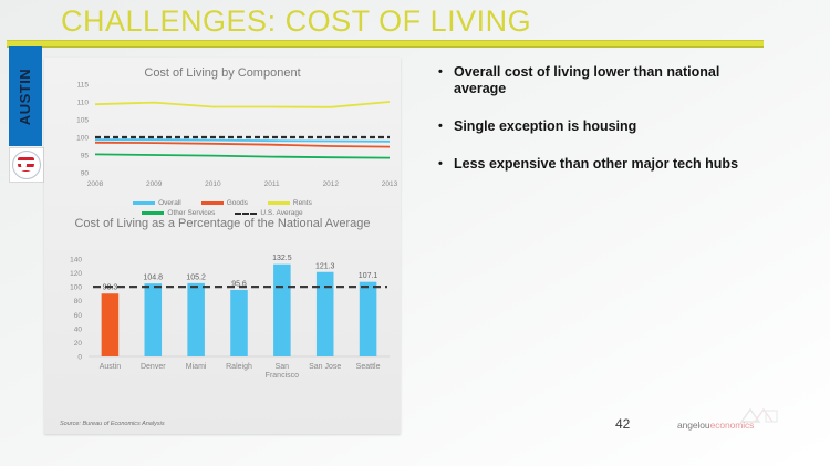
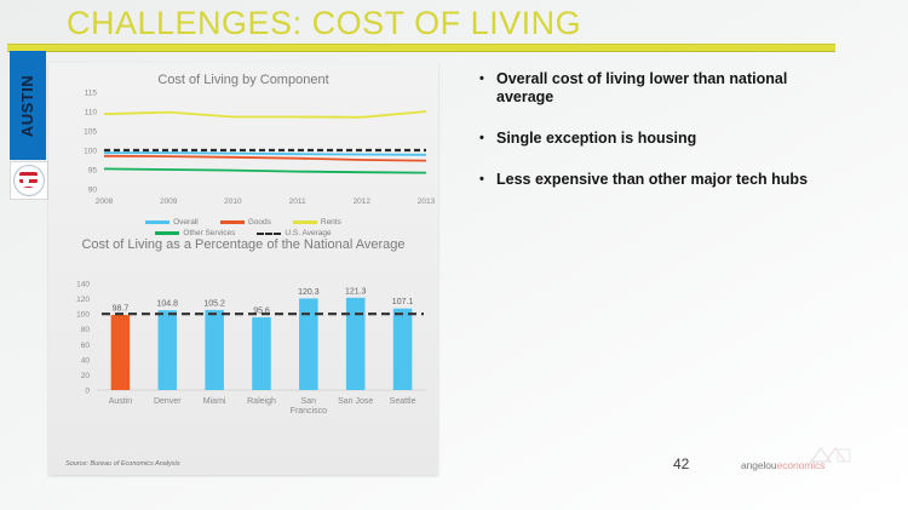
Cost of Living as a Percentage of the National Average/Austin: 90.3 -> 98.7
Cost of Living as a Percentage of the National Average/San Francisco: 132.5 -> 120.3
